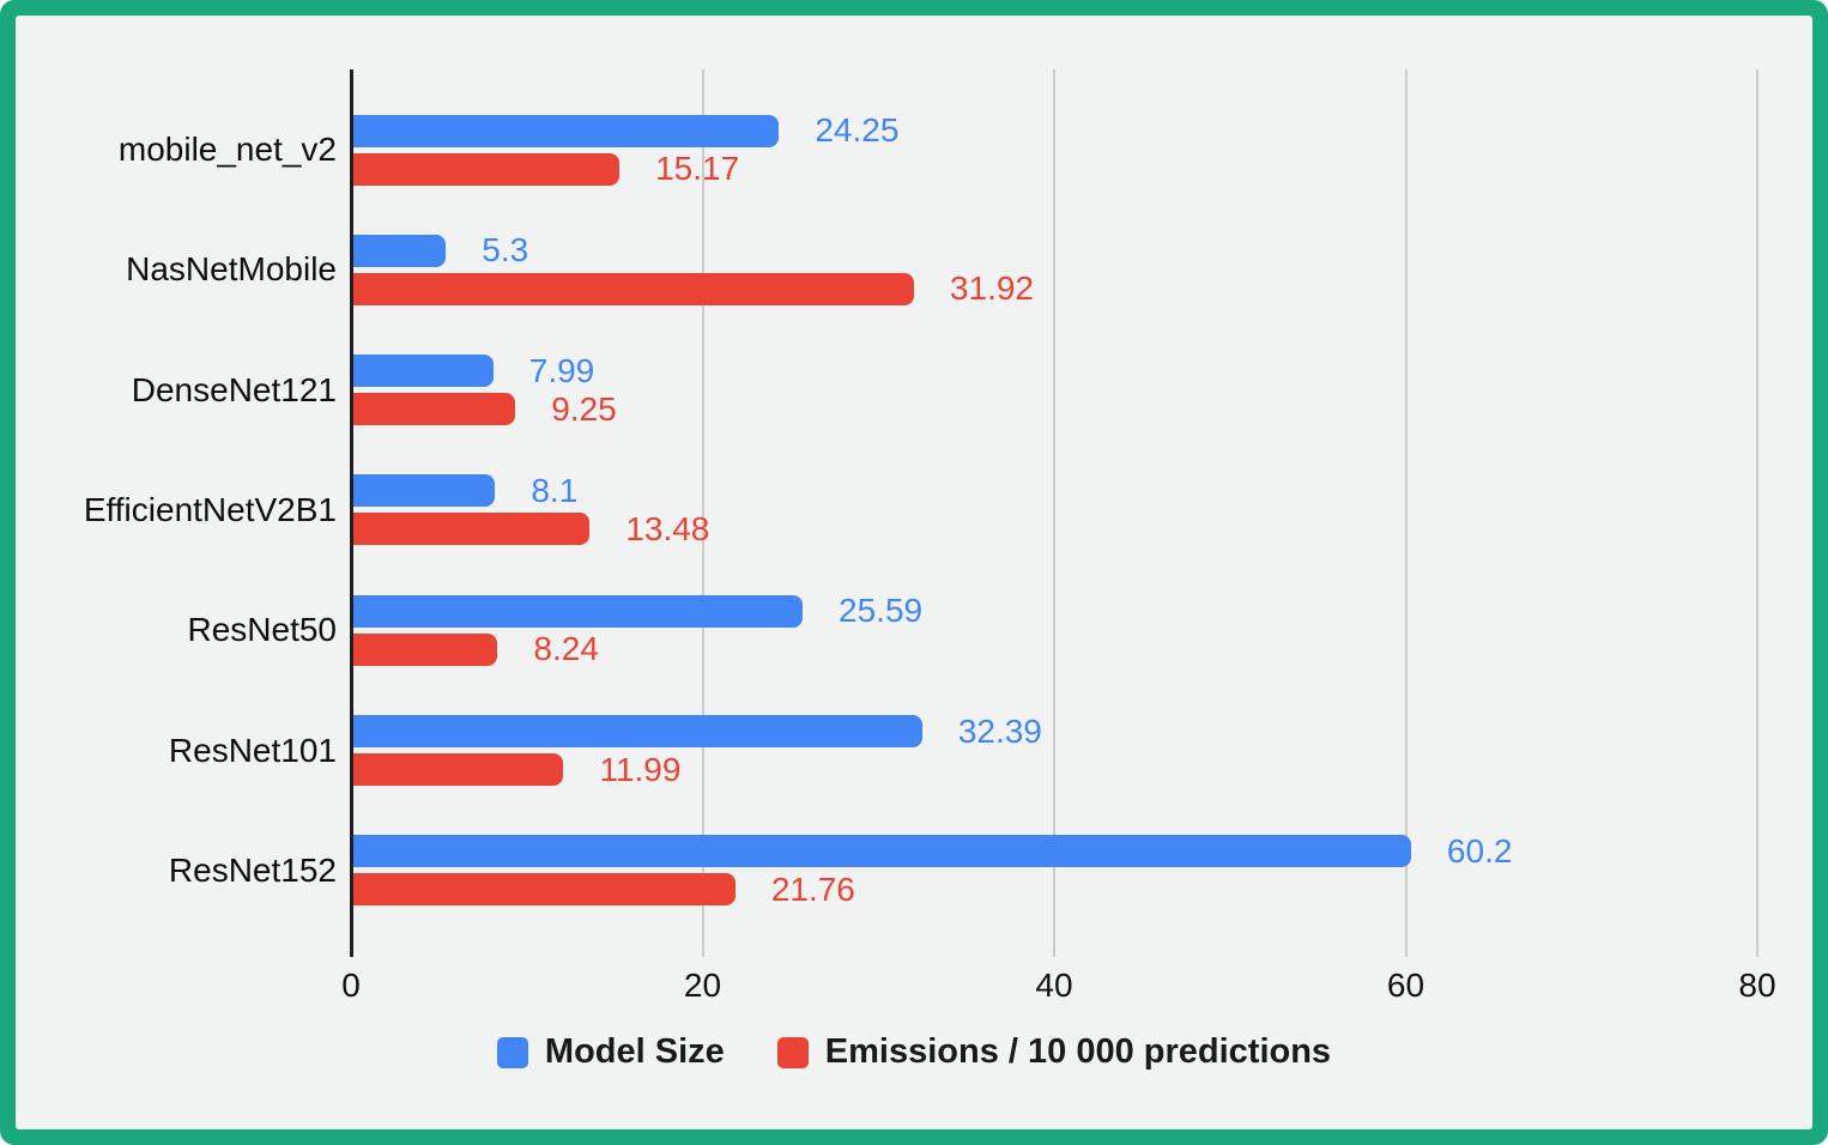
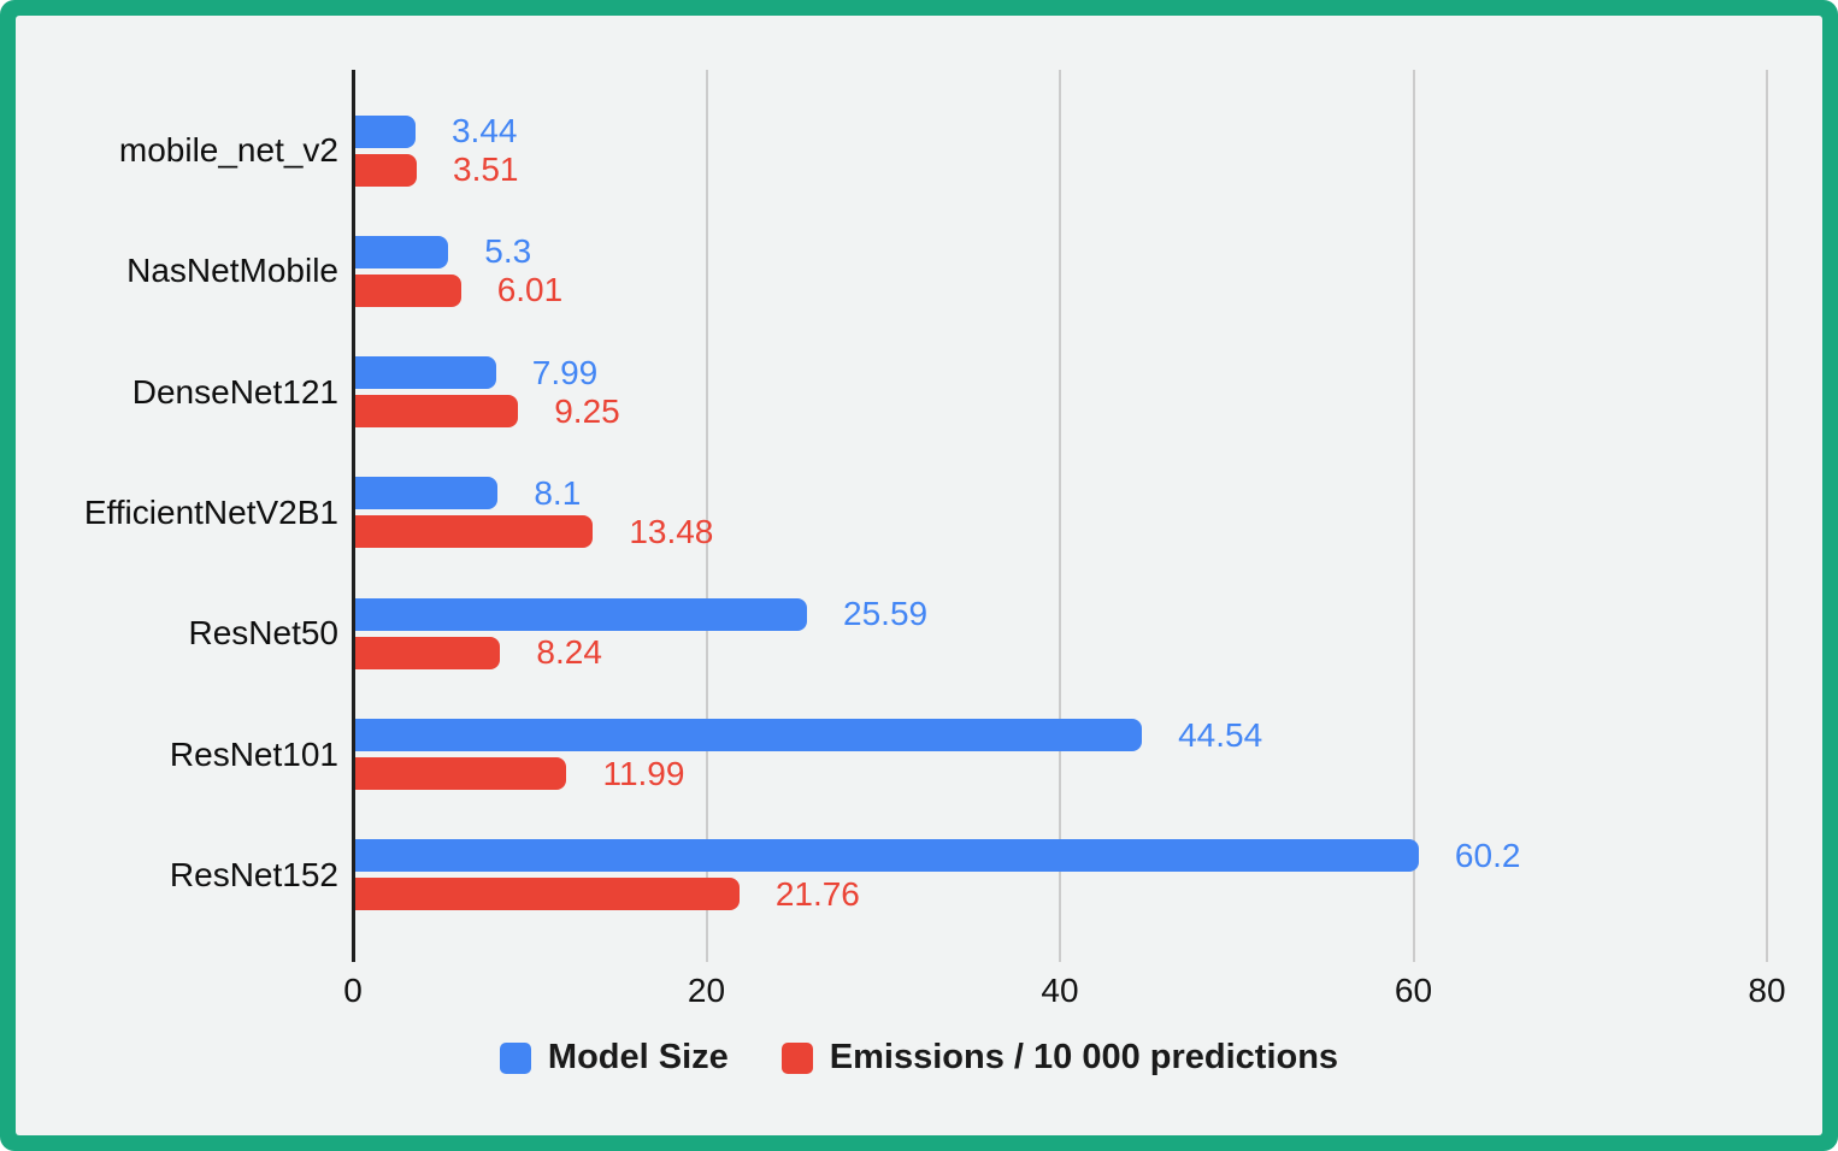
Model Size/mobile_net_v2: 24.25 -> 3.44
Emissions / 10 000 predictions/mobile_net_v2: 15.17 -> 3.51
Emissions / 10 000 predictions/NasNetMobile: 31.92 -> 6.01
Model Size/ResNet101: 32.39 -> 44.54
